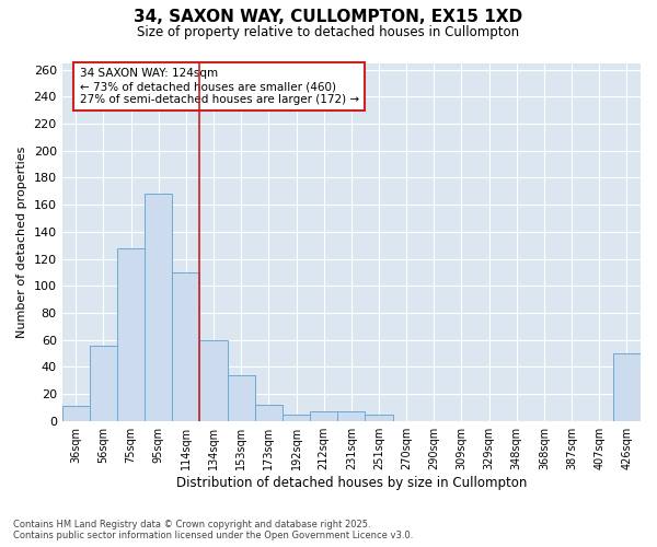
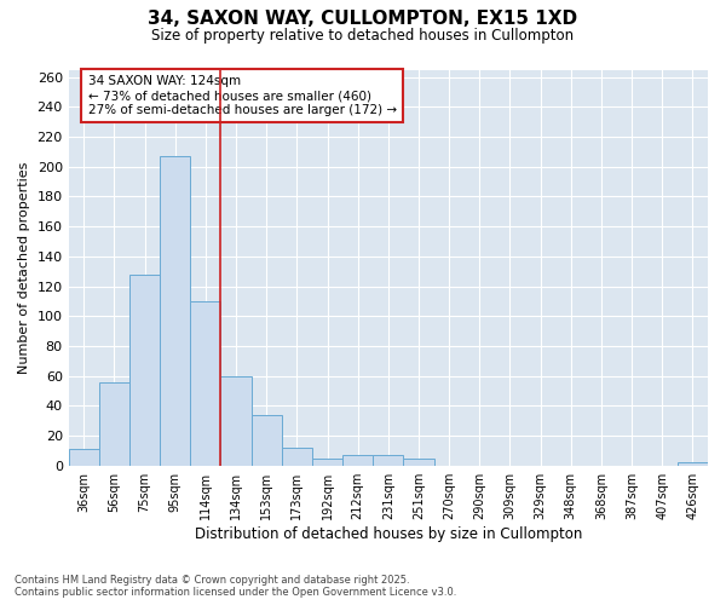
95sqm: 168 -> 207
426sqm: 50 -> 2
